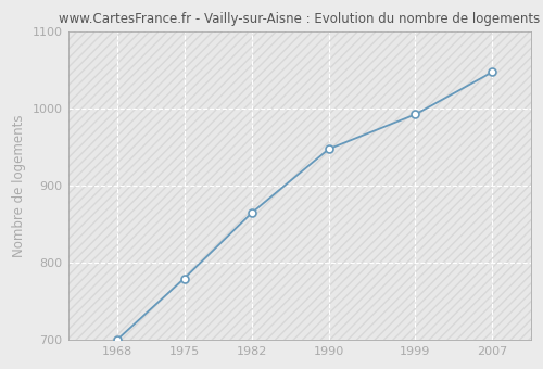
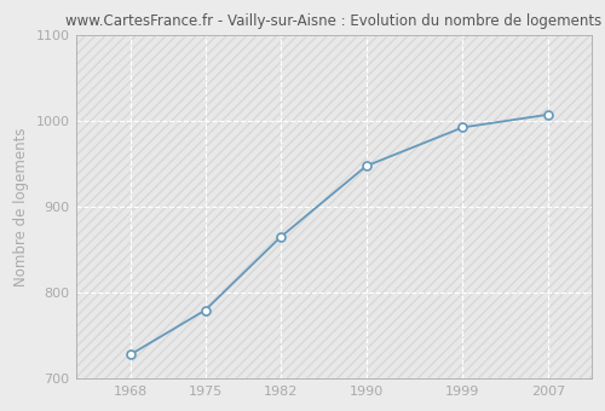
1968: 700 -> 728
2007: 1048 -> 1008
